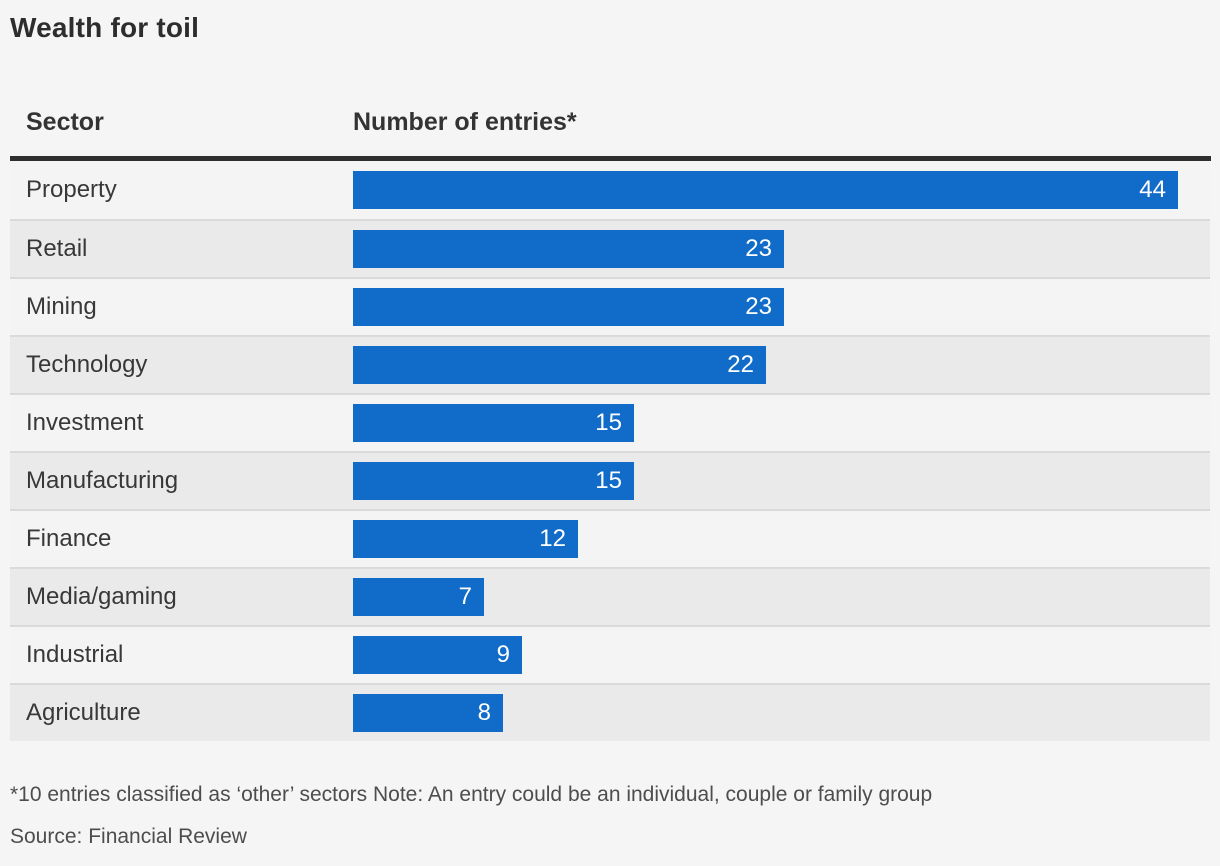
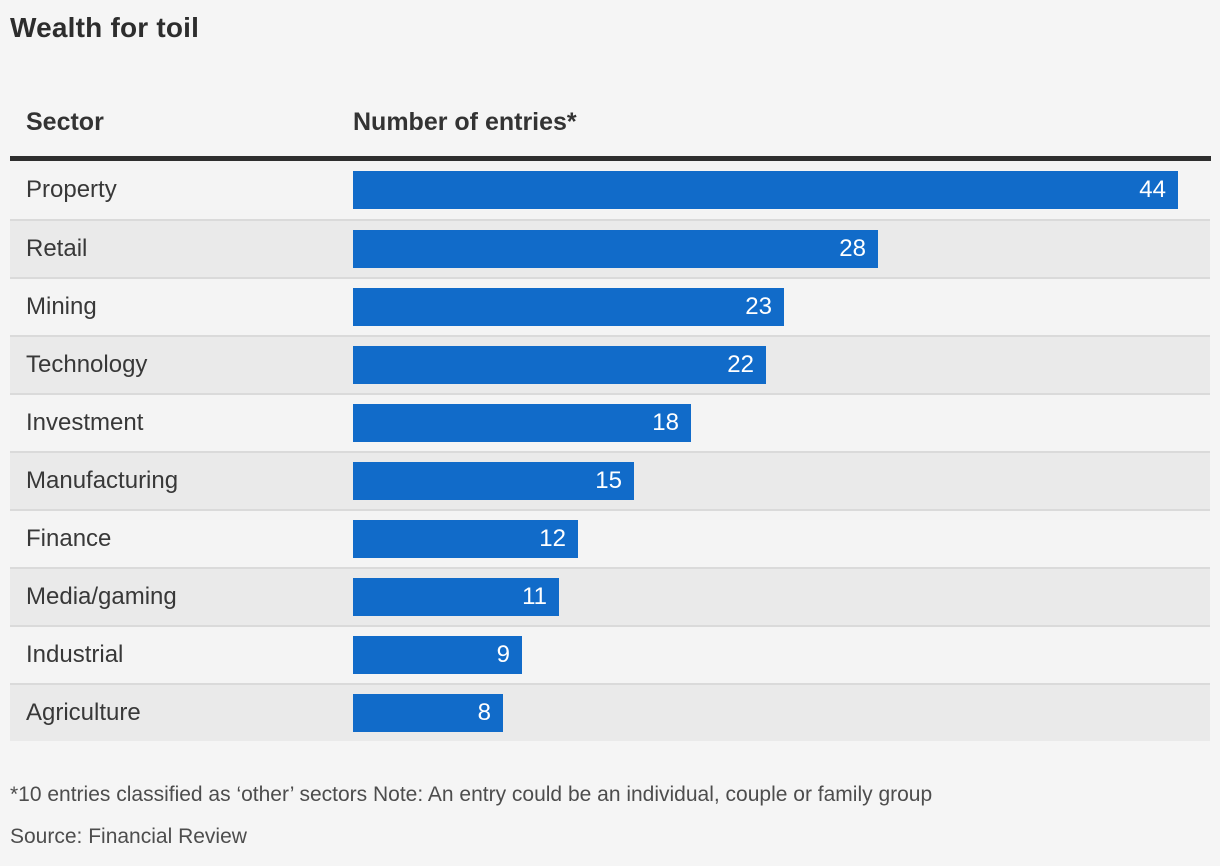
Retail: 23 -> 28
Investment: 15 -> 18
Media/gaming: 7 -> 11
